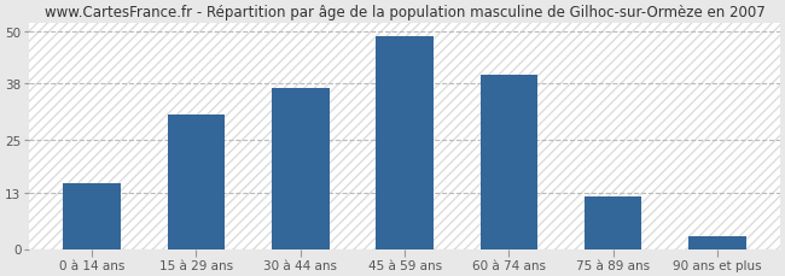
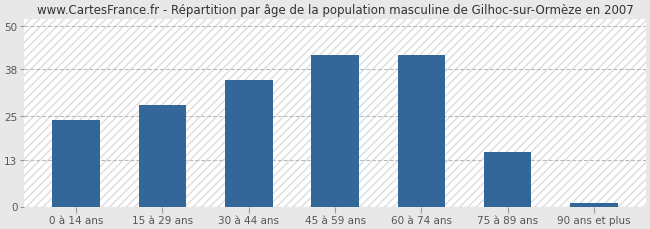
0 à 14 ans: 15 -> 24
15 à 29 ans: 31 -> 28
30 à 44 ans: 37 -> 35
45 à 59 ans: 49 -> 42
60 à 74 ans: 40 -> 42
75 à 89 ans: 12 -> 15
90 ans et plus: 3 -> 1
